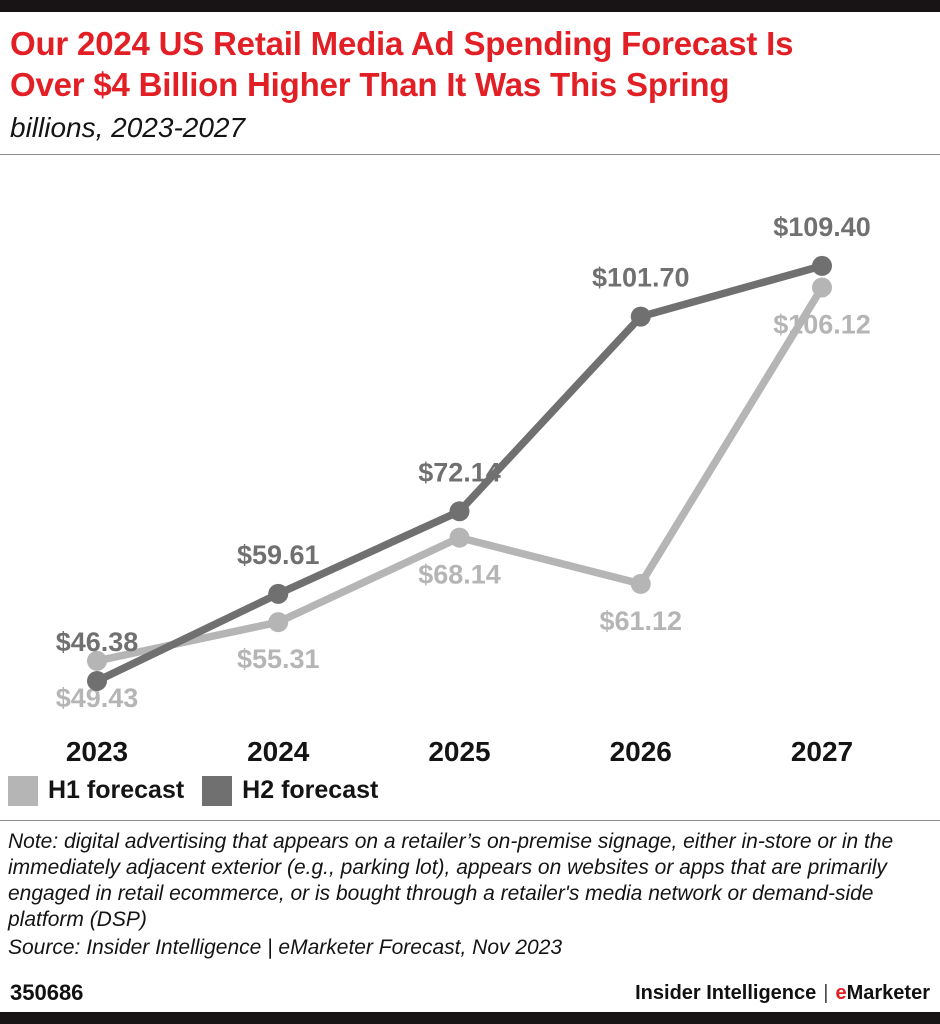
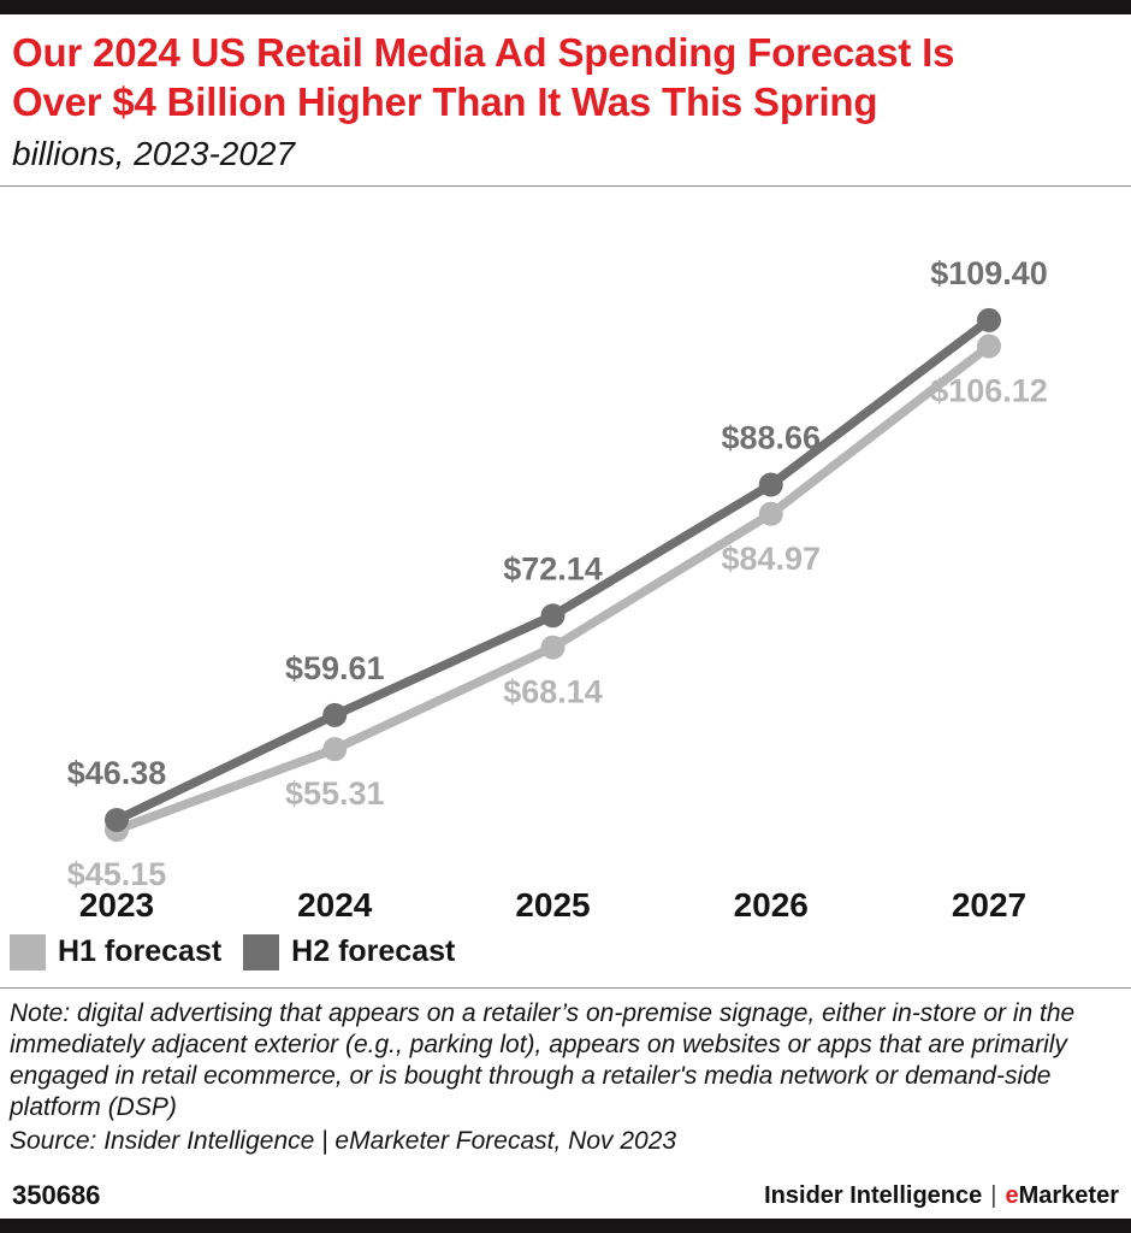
H1 forecast/2023: $49.43 -> $45.15
H1 forecast/2026: $61.12 -> $84.97
H2 forecast/2026: $101.70 -> $88.66
